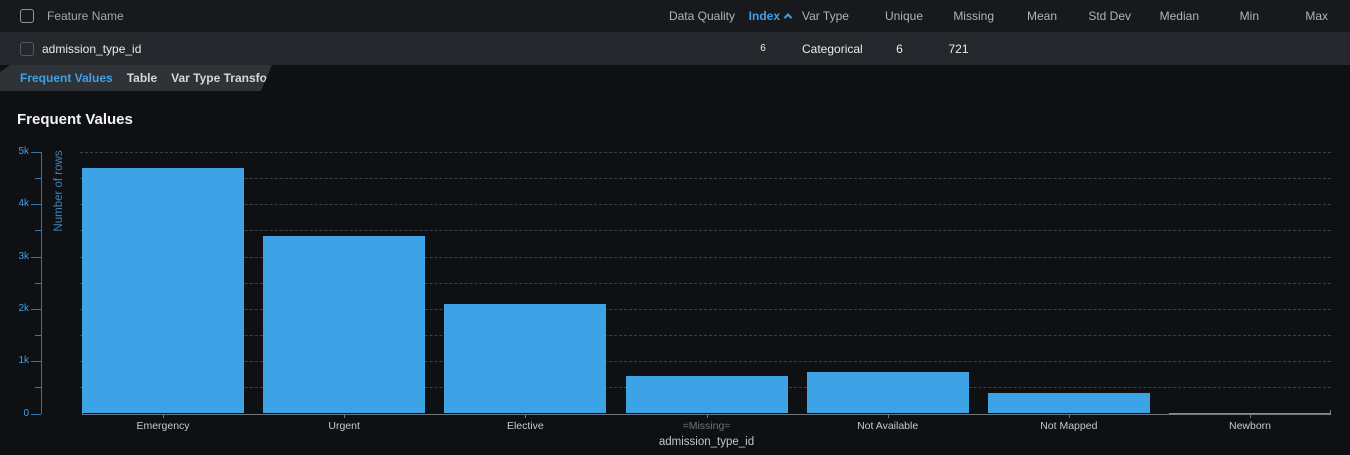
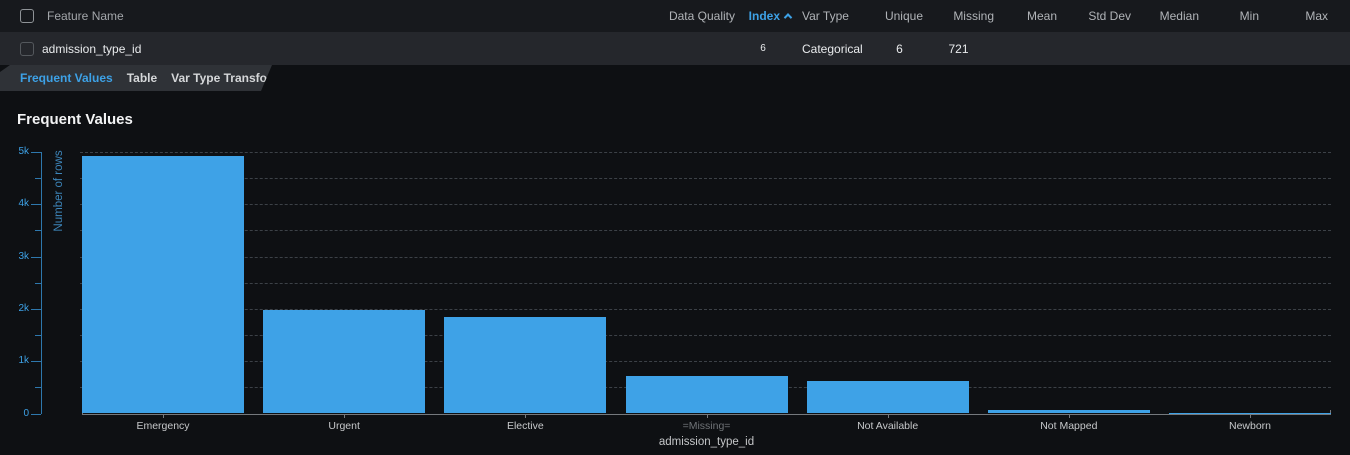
Emergency: 4.7k -> 4.9k
Urgent: 3.4k -> 2.0k
Elective: 2.1k -> 1.8k
Not Available: 0.8k -> 0.6k
Not Mapped: 0.4k -> 0.1k
